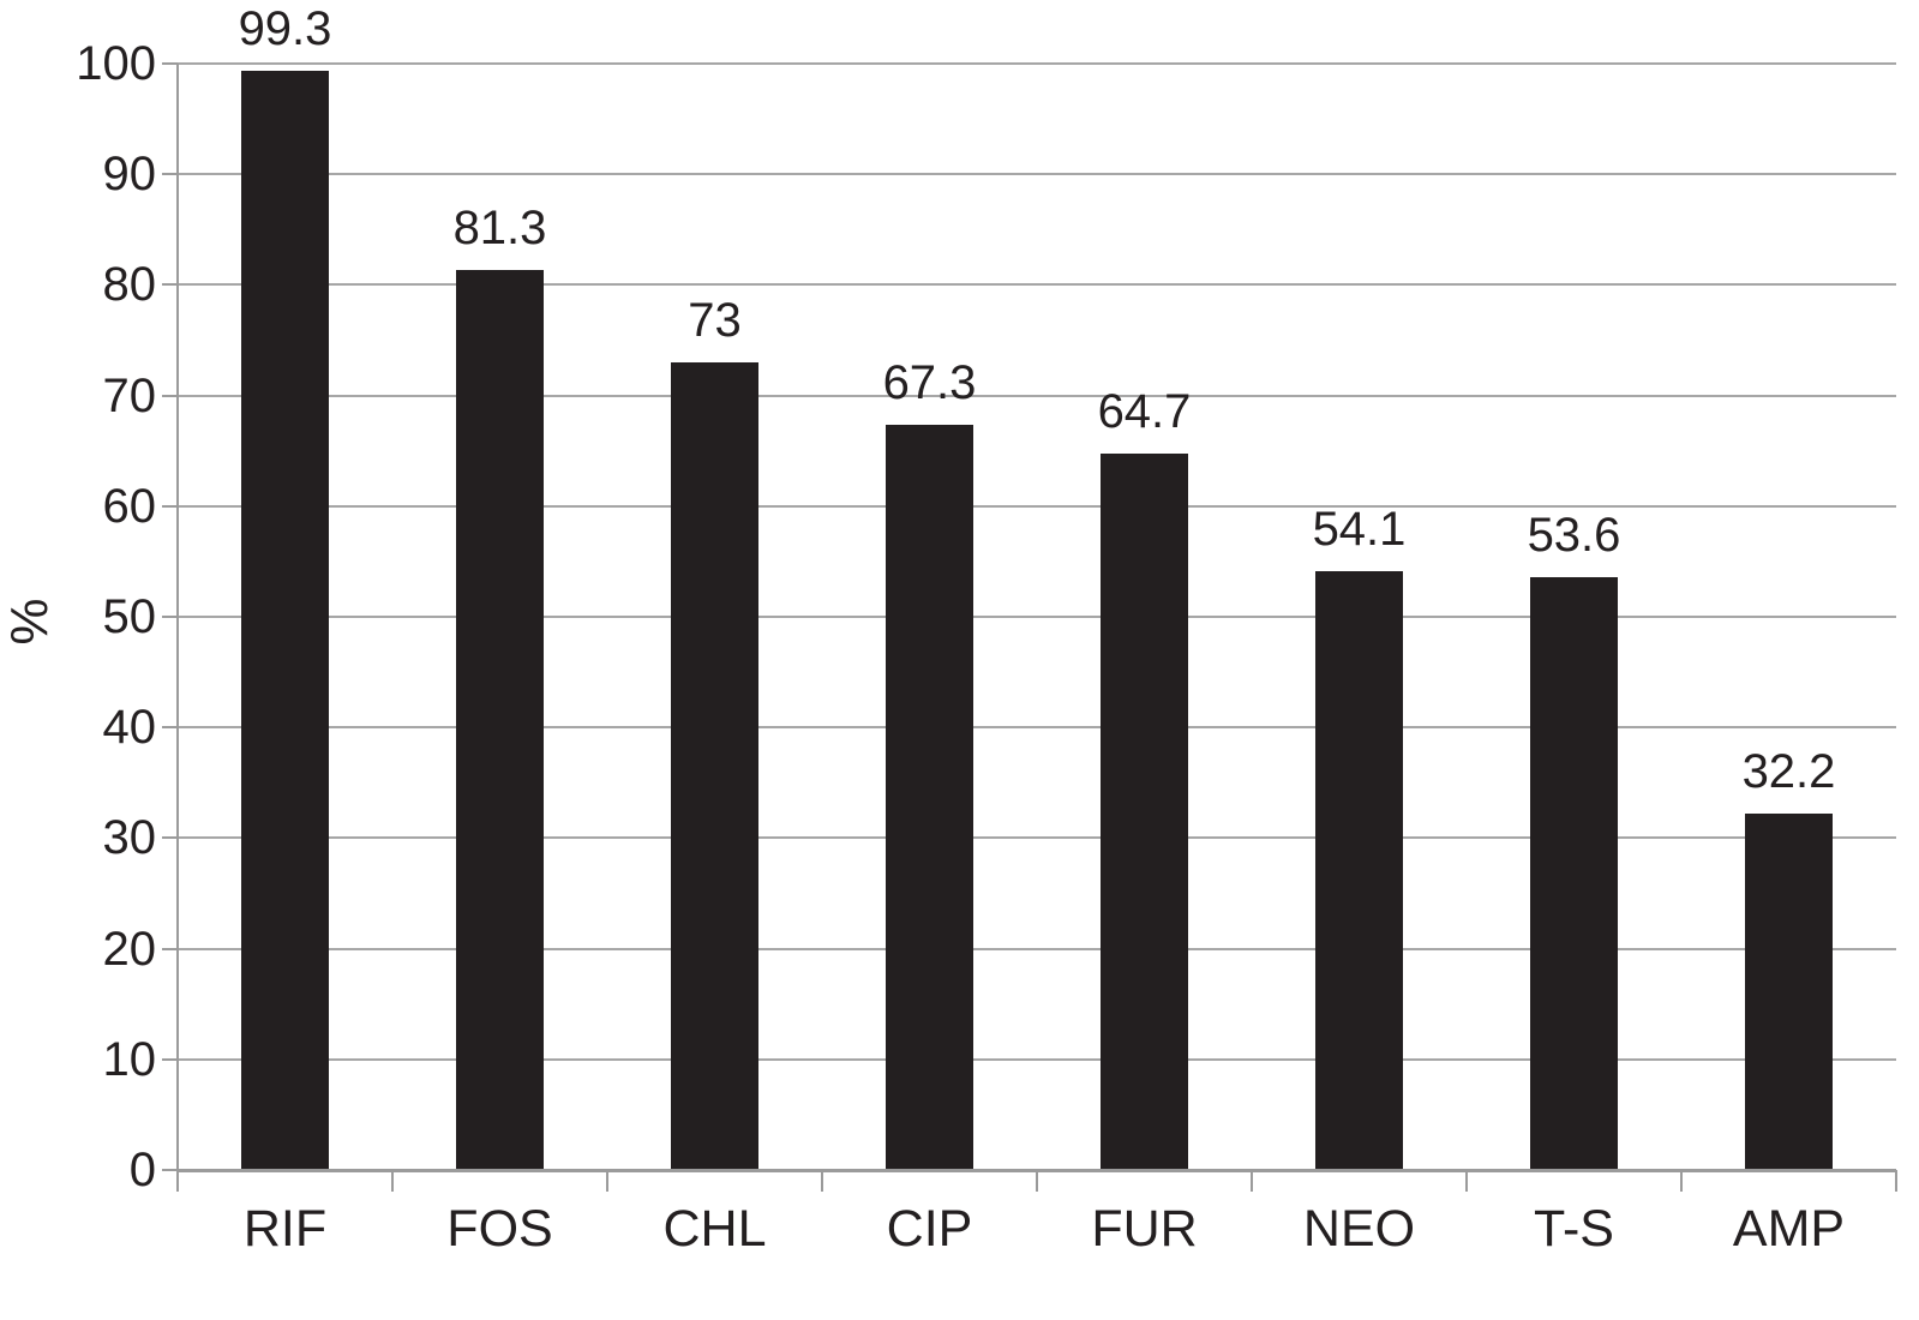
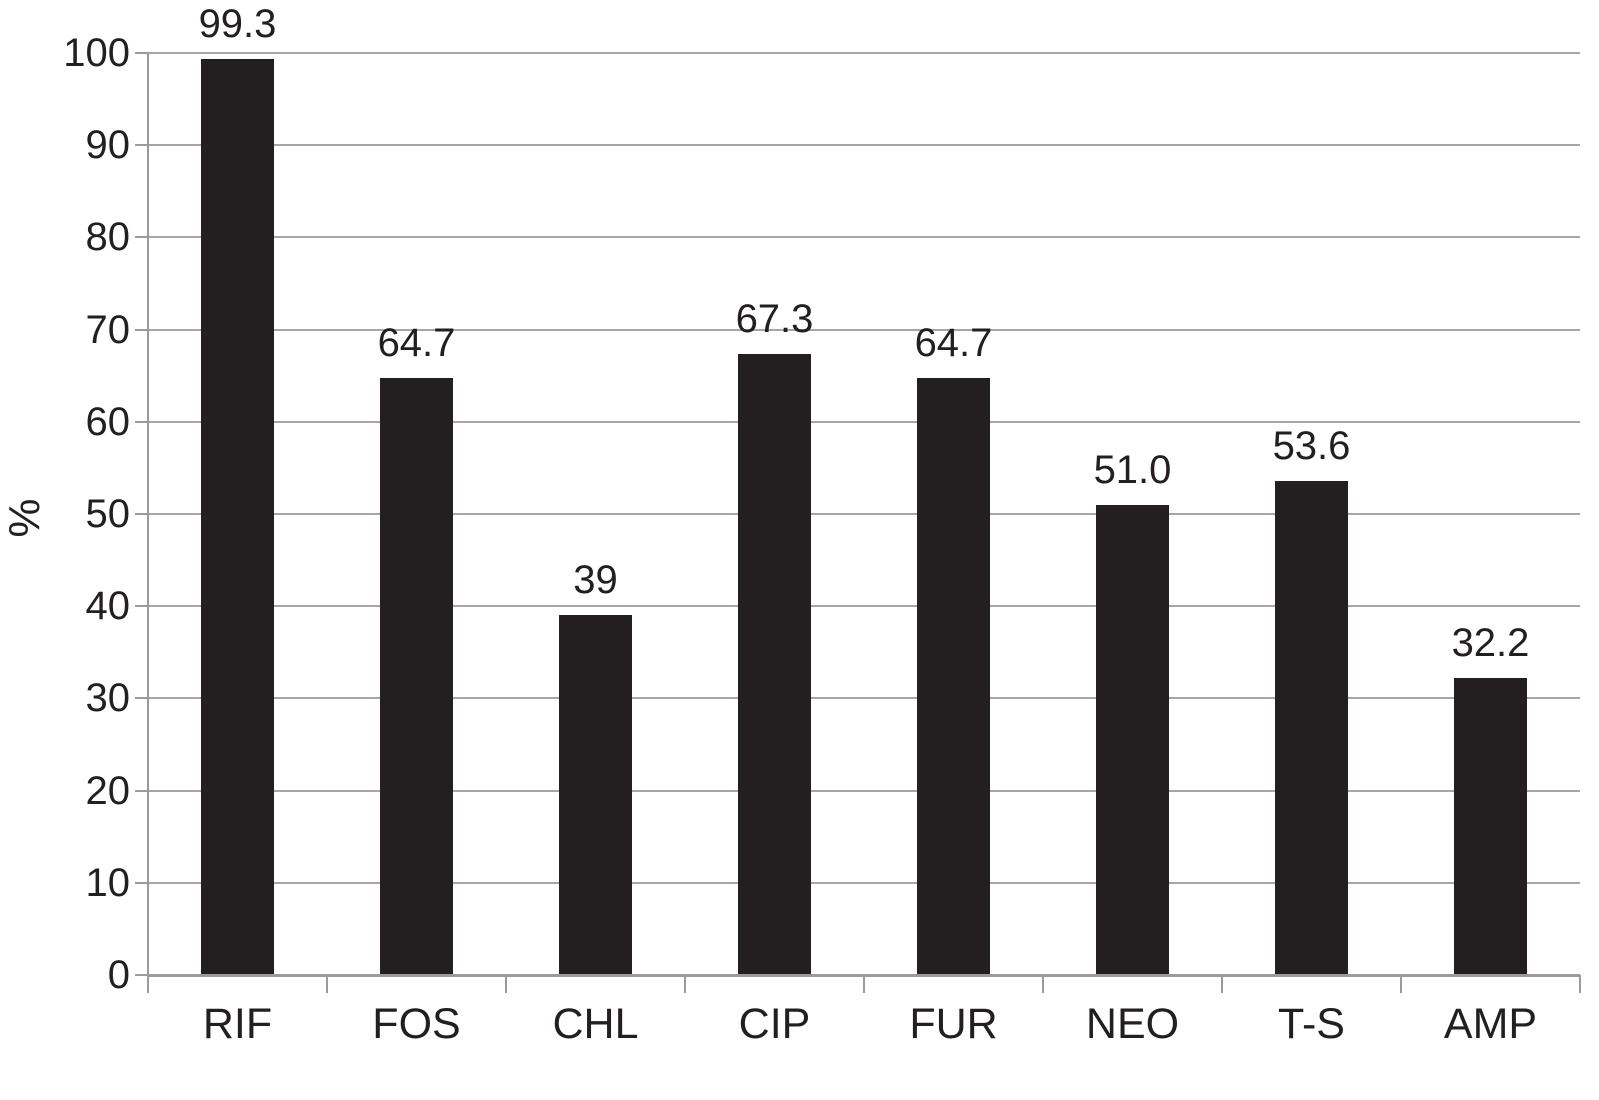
FOS: 81.3 -> 64.7
CHL: 73 -> 39
NEO: 54.1 -> 51.0
